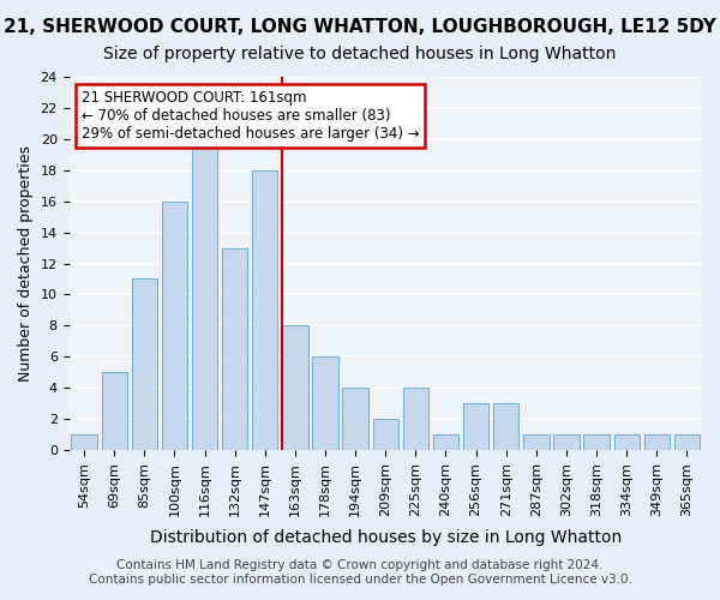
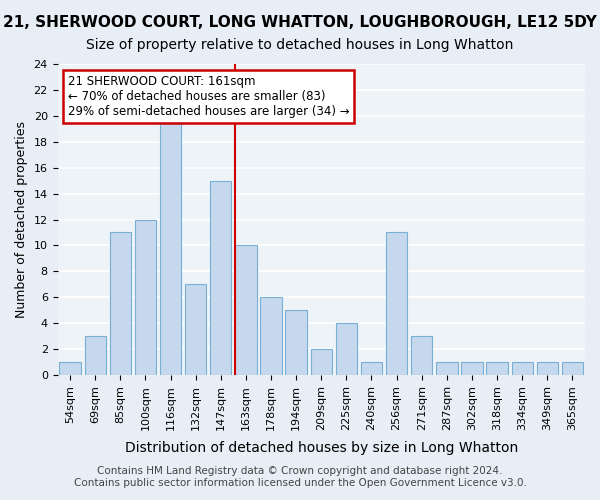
69sqm: 5 -> 3
100sqm: 16 -> 12
132sqm: 13 -> 7
147sqm: 18 -> 15
163sqm: 8 -> 10
194sqm: 4 -> 5
256sqm: 3 -> 11
